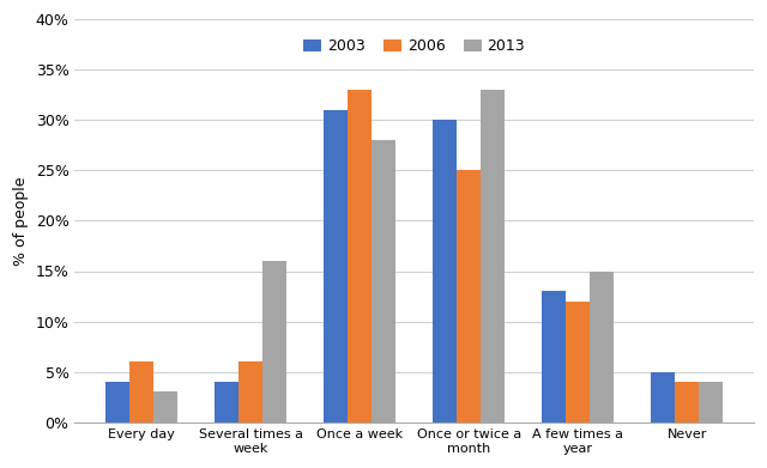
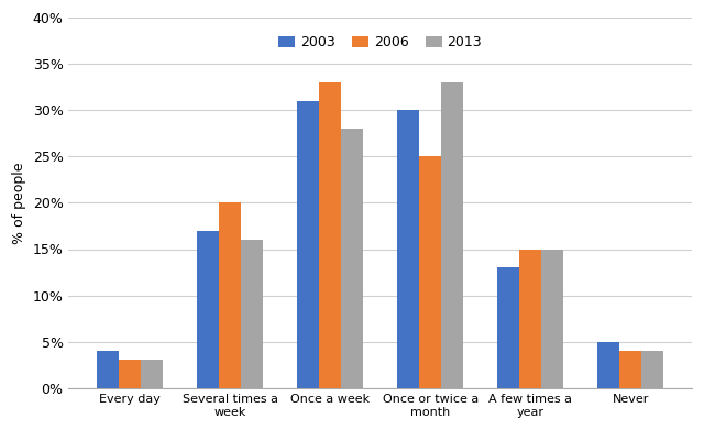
2006/Every day: 6% -> 3%
2003/Several times a week: 4% -> 17%
2006/Several times a week: 6% -> 20%
2006/A few times a year: 12% -> 15%
